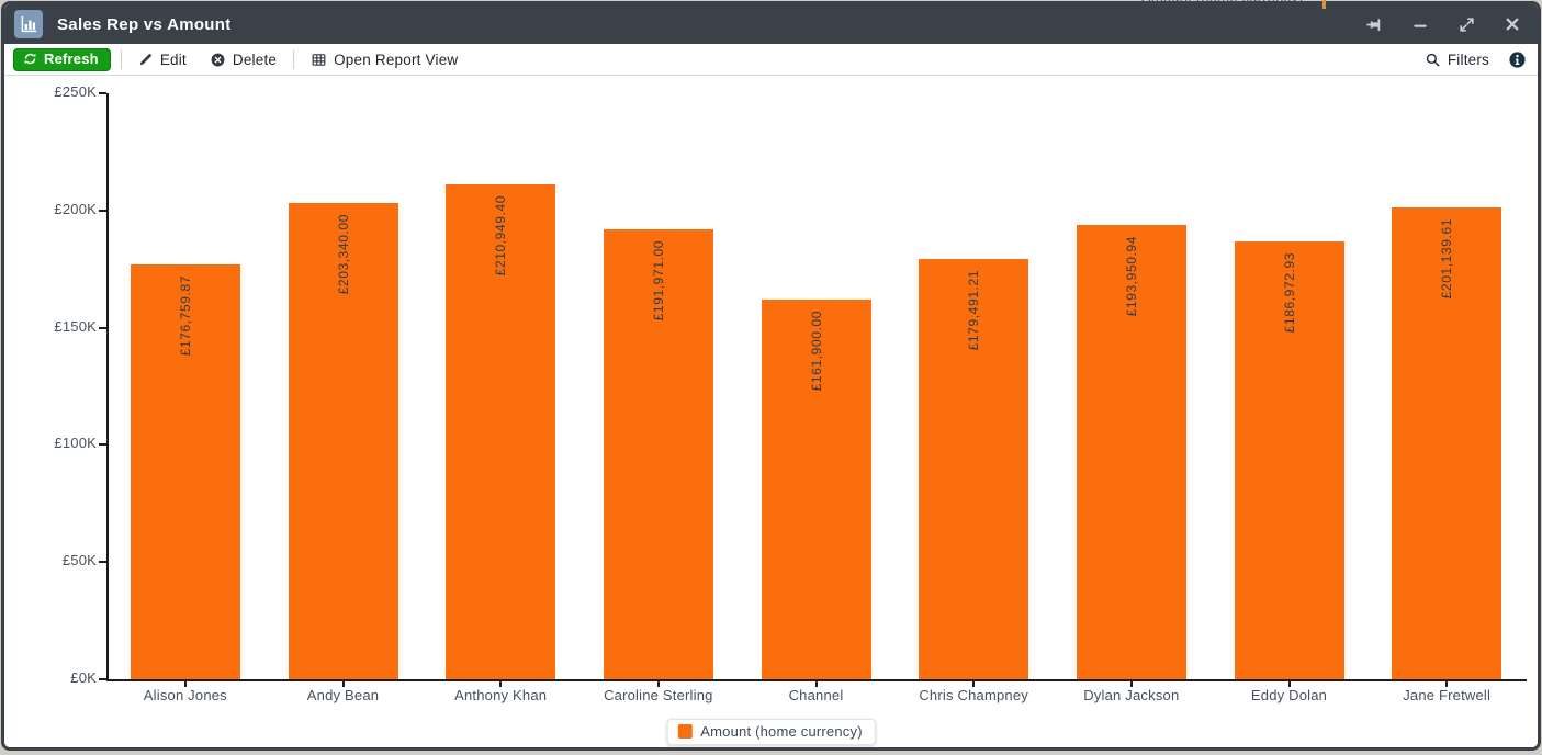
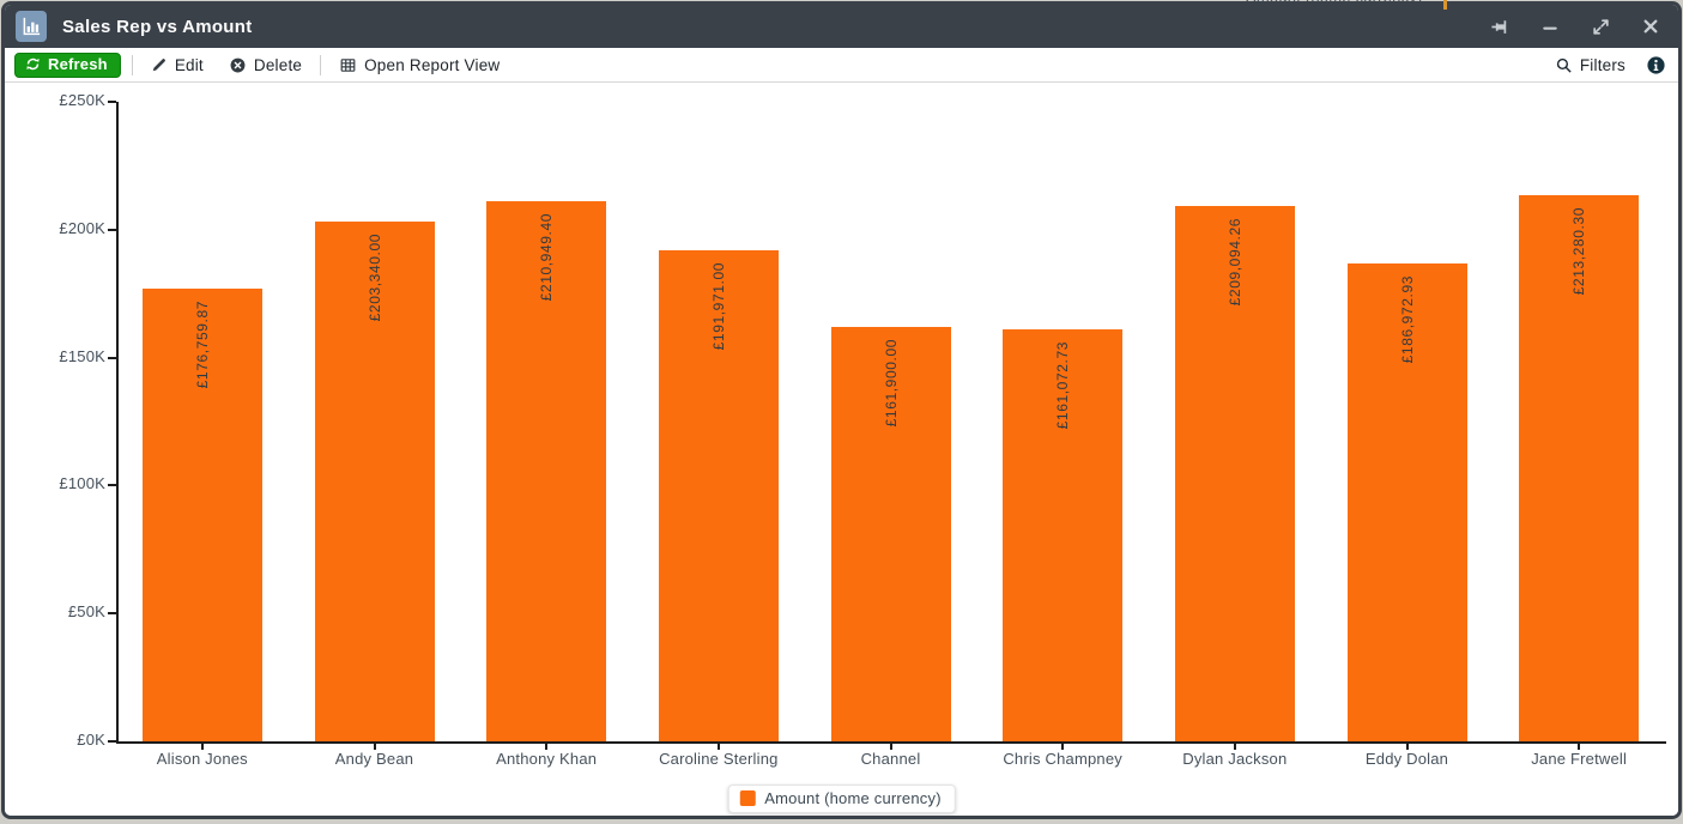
Chris Champney: £179,491.21 -> £161,072.73
Dylan Jackson: £193,950.94 -> £209,094.26
Jane Fretwell: £201,139.61 -> £213,280.30
